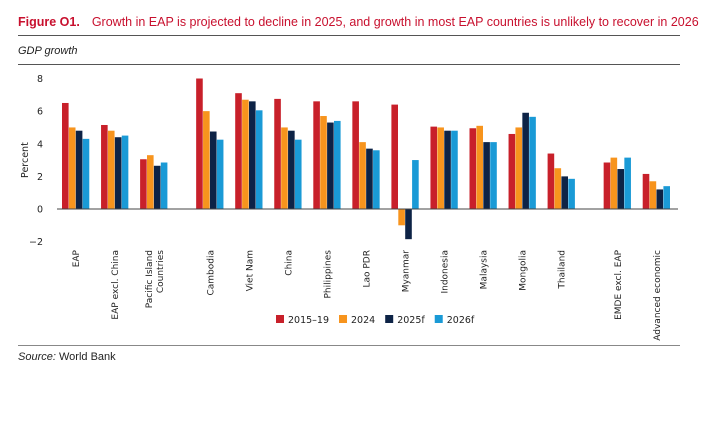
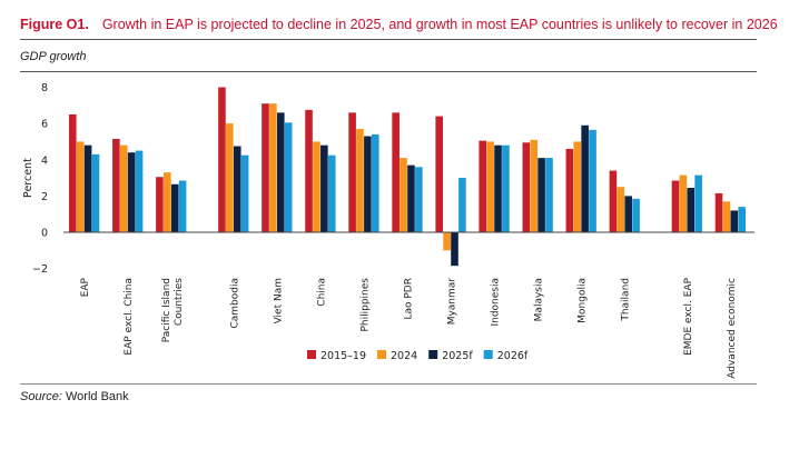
2024/Viet Nam: 6.7 -> 7.1
